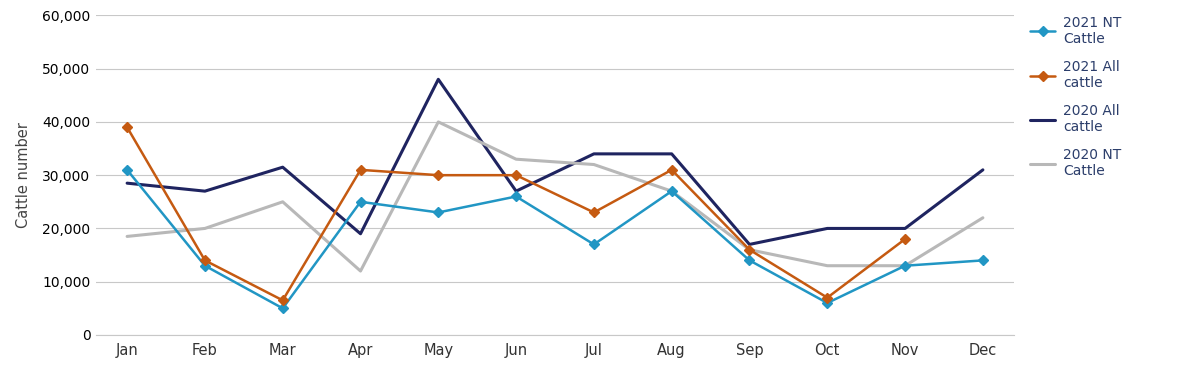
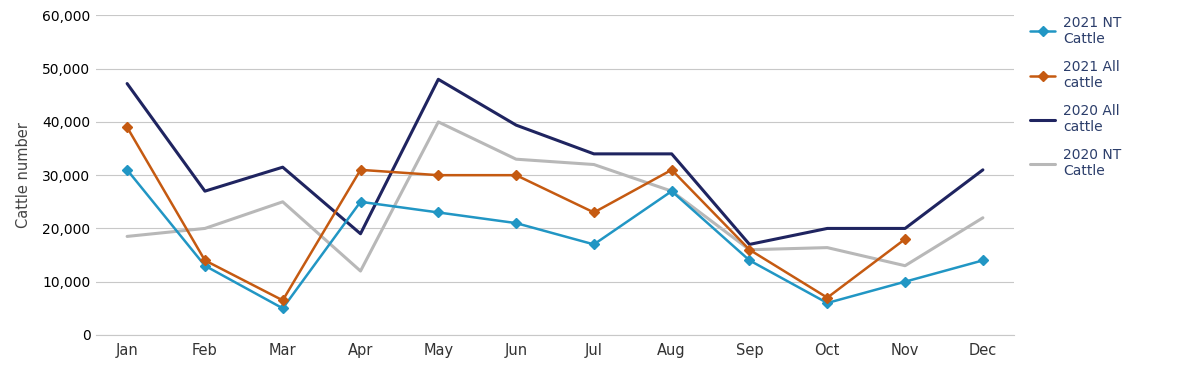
2020 All cattle/Jan: 28,500 -> 47,200
2021 NT Cattle/Jun: 26,000 -> 21,000
2020 All cattle/Jun: 27,000 -> 39,400
2020 NT Cattle/Oct: 13,000 -> 16,400
2021 NT Cattle/Nov: 13,000 -> 10,000
